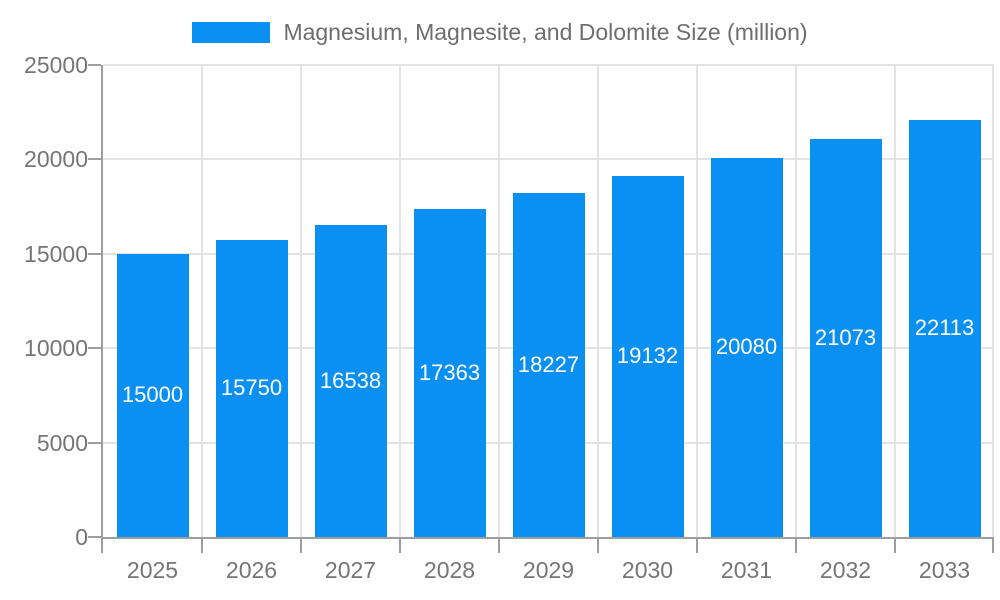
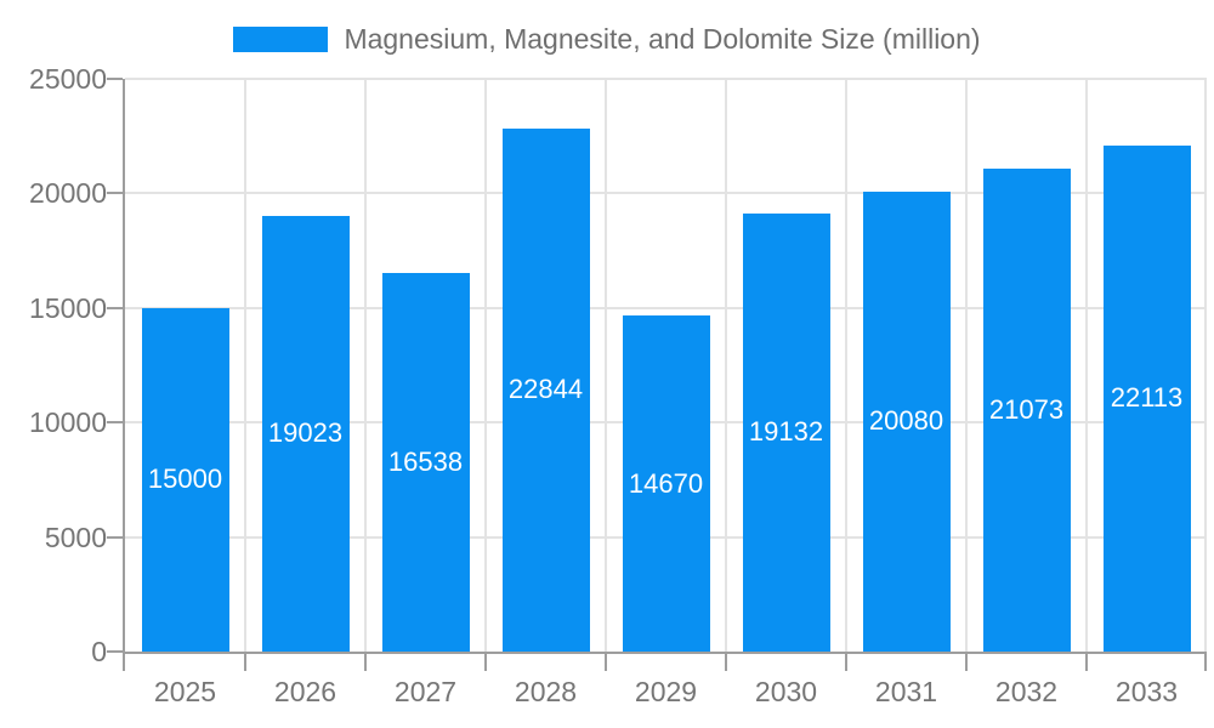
2026: 15750 -> 19023
2028: 17363 -> 22844
2029: 18227 -> 14670
